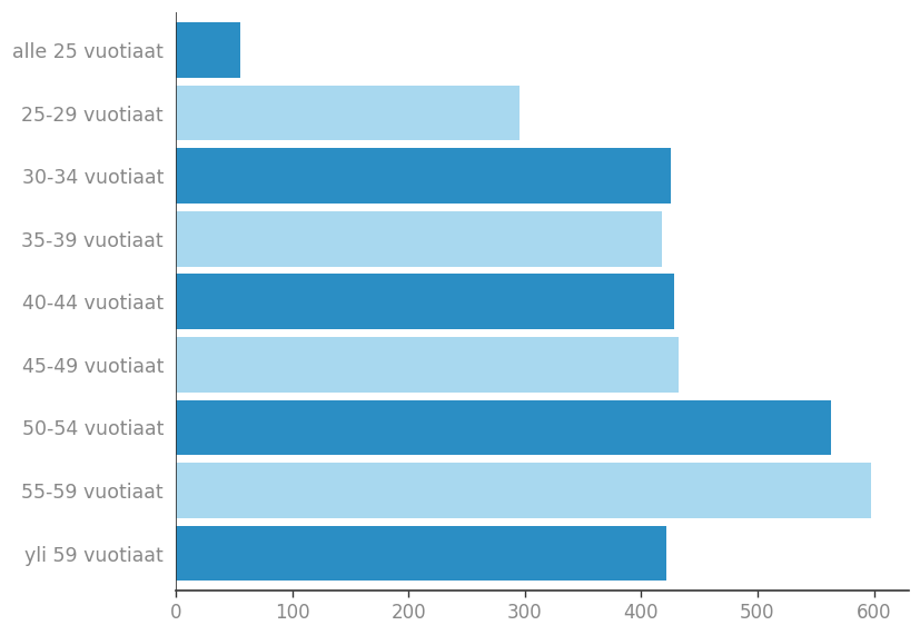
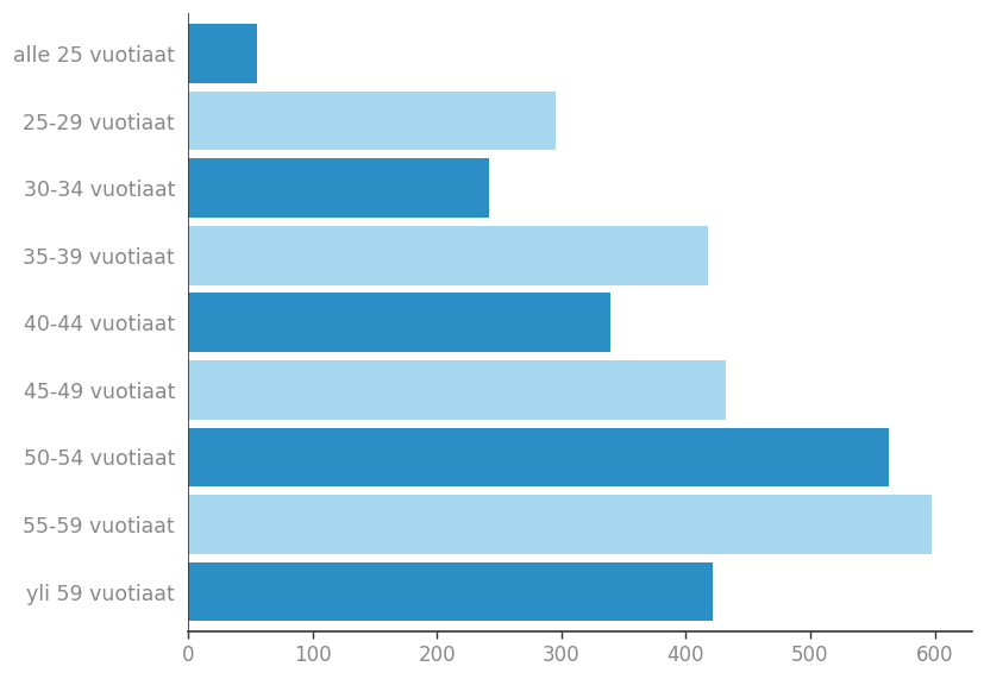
30-34 vuotiaat: 425 -> 242
40-44 vuotiaat: 428 -> 339
